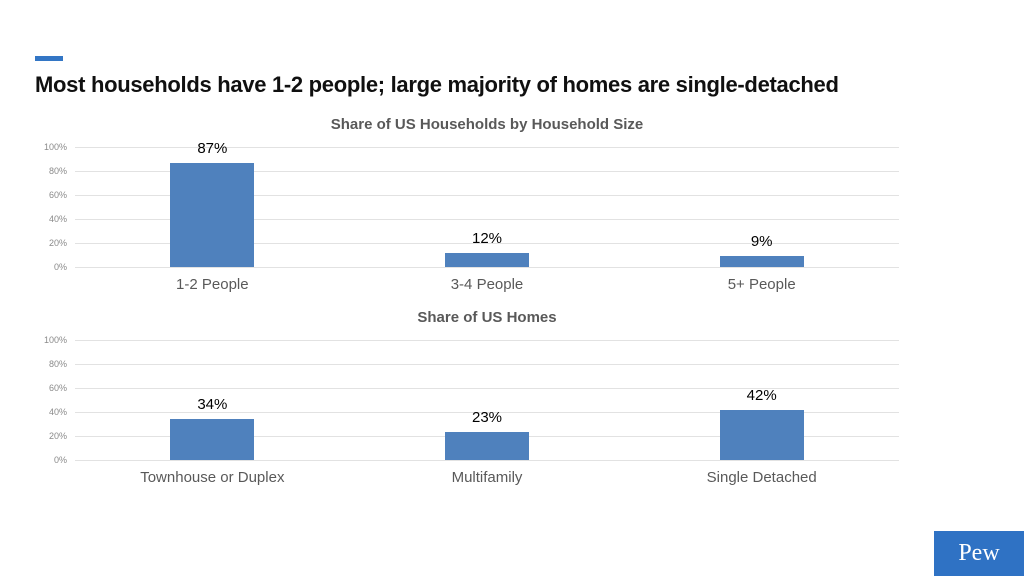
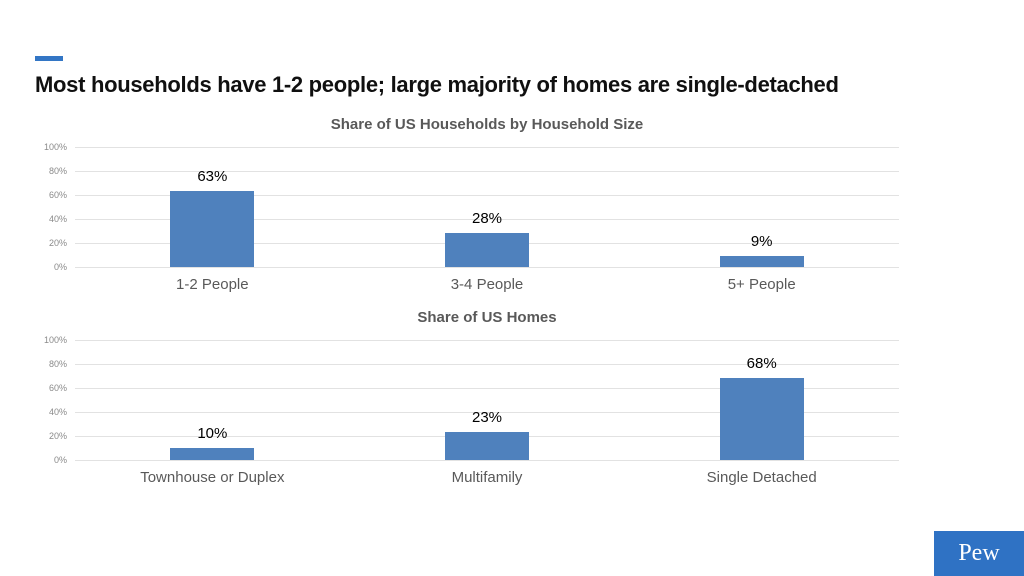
Share of US Households by Household Size/1-2 People: 87% -> 63%
Share of US Households by Household Size/3-4 People: 12% -> 28%
Share of US Homes/Townhouse or Duplex: 34% -> 10%
Share of US Homes/Single Detached: 42% -> 68%
